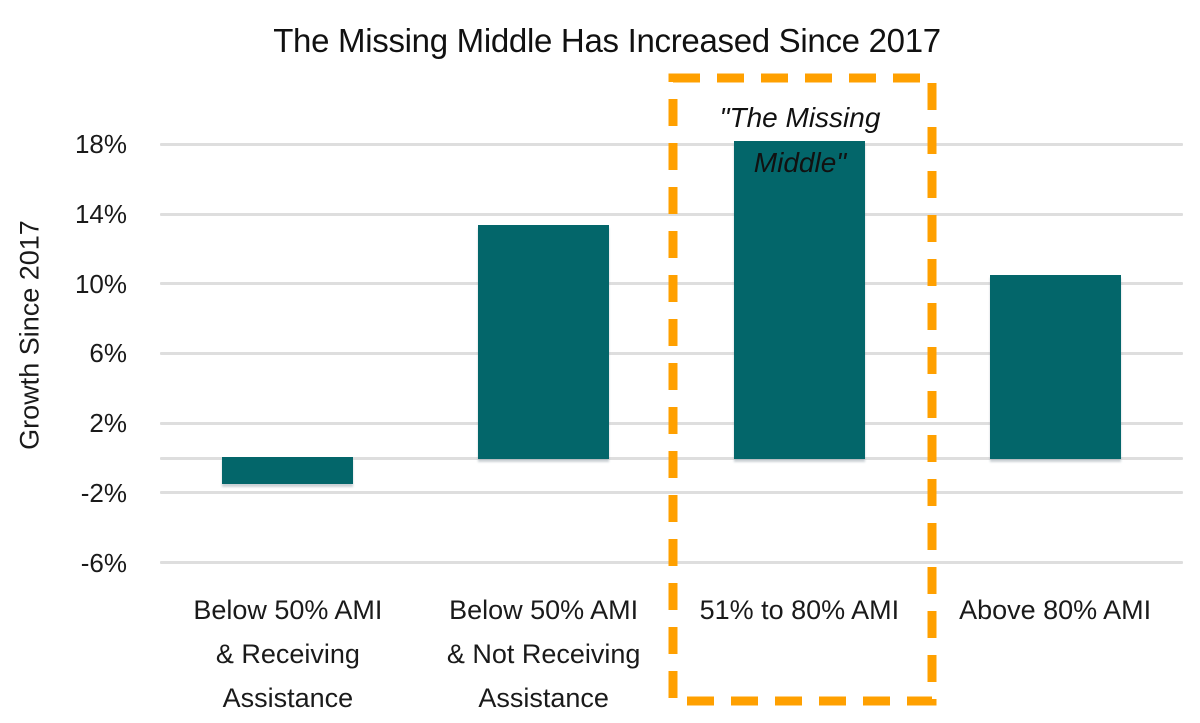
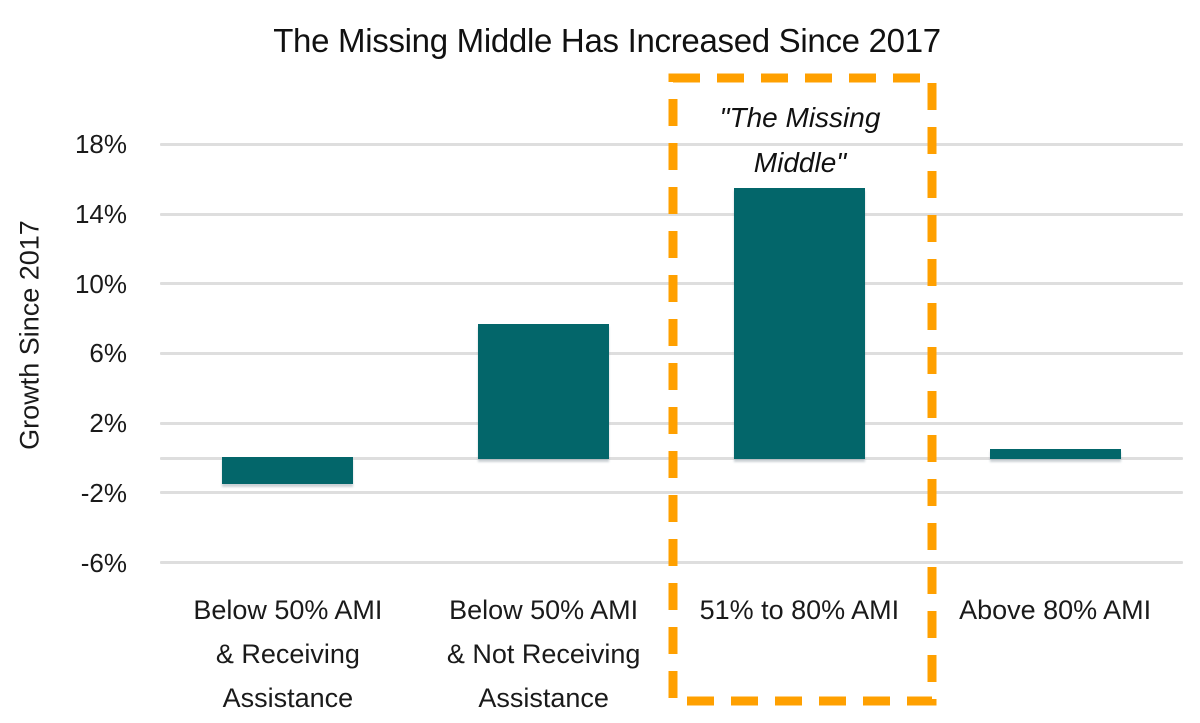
Below 50% AMI & Not Receiving Assistance: 13.4% -> 7.7%
51% to 80% AMI: 18.2% -> 15.5%
Above 80% AMI: 10.5% -> 0.5%
